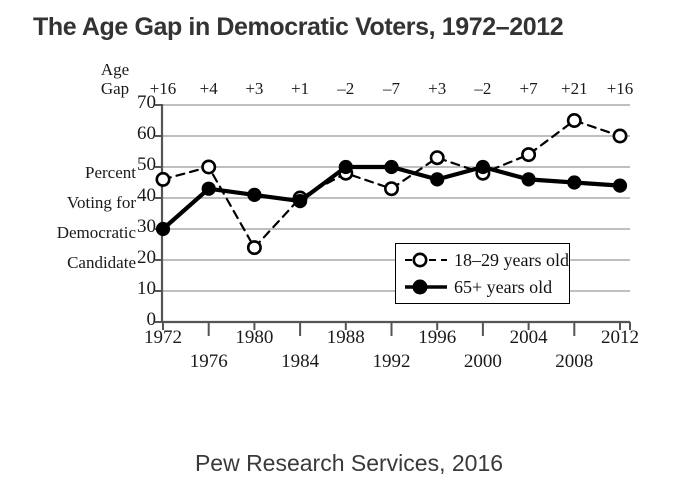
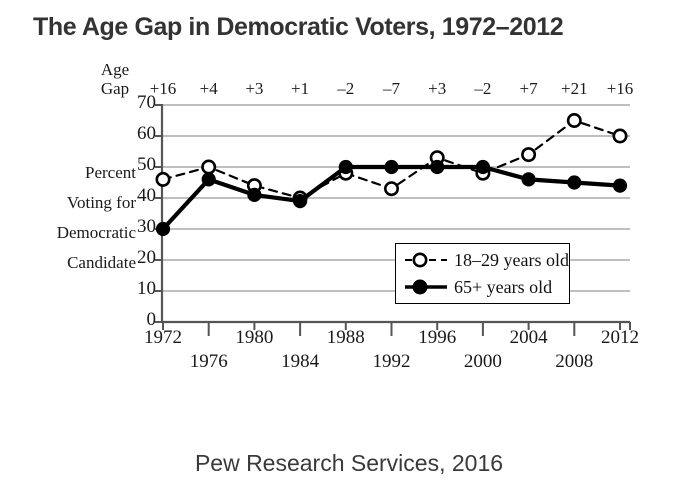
65+ years old/1976: 43 -> 46
18–29 years old/1980: 24 -> 44
65+ years old/1996: 46 -> 50
